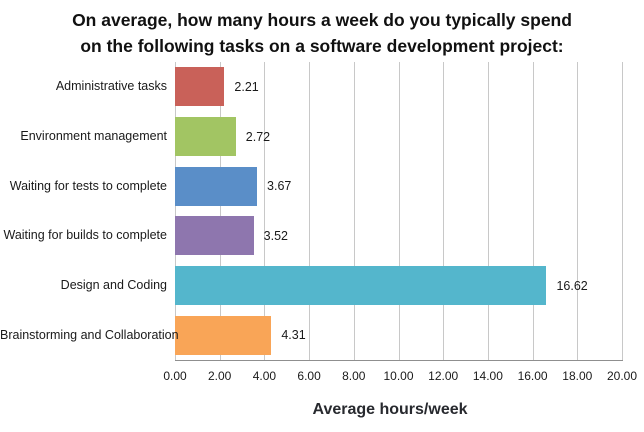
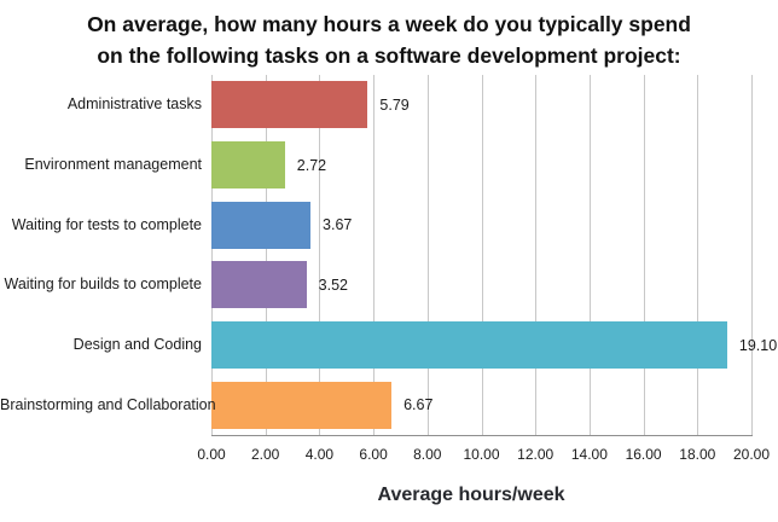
Administrative tasks: 2.21 -> 5.79
Design and Coding: 16.62 -> 19.10
Brainstorming and Collaboration: 4.31 -> 6.67
